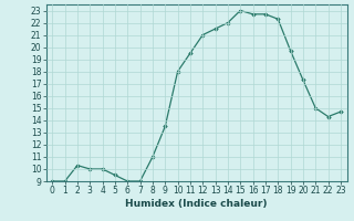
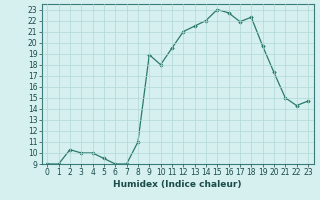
9: 13.5 -> 18.9
17: 22.7 -> 21.9
